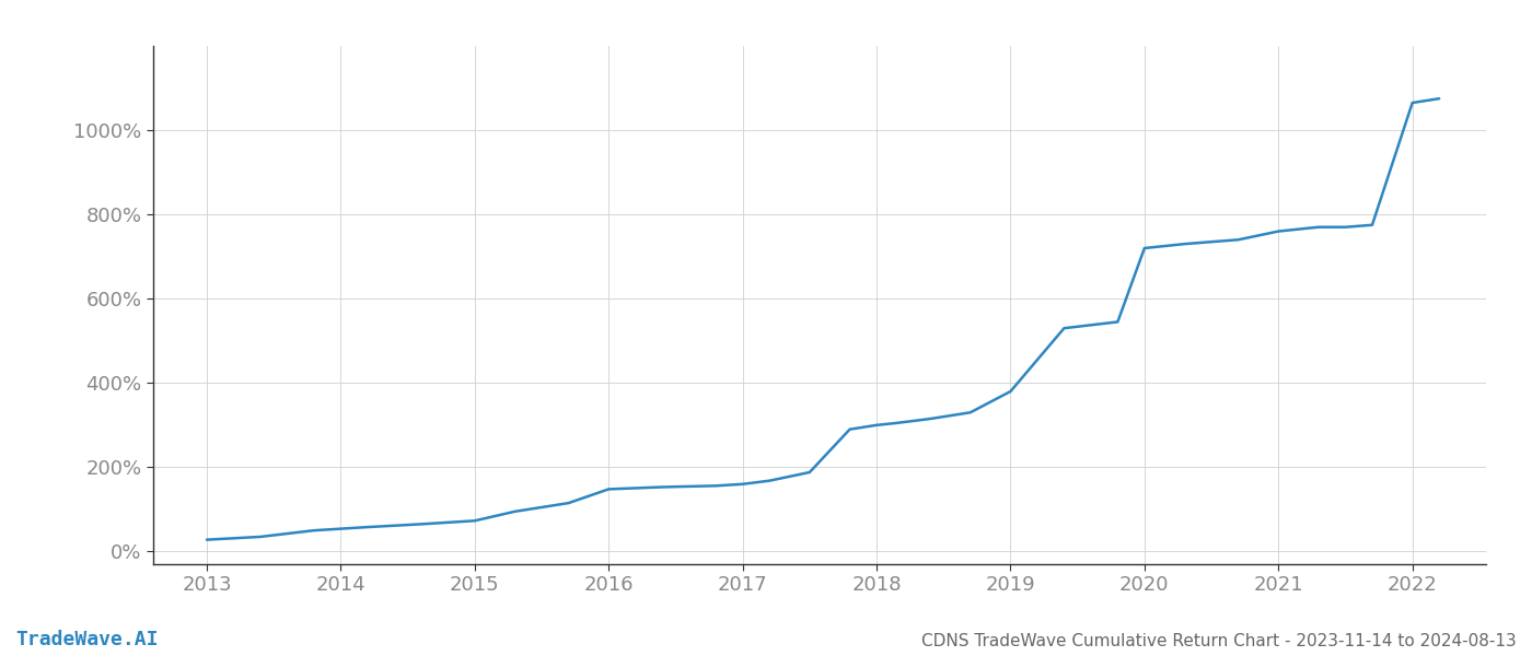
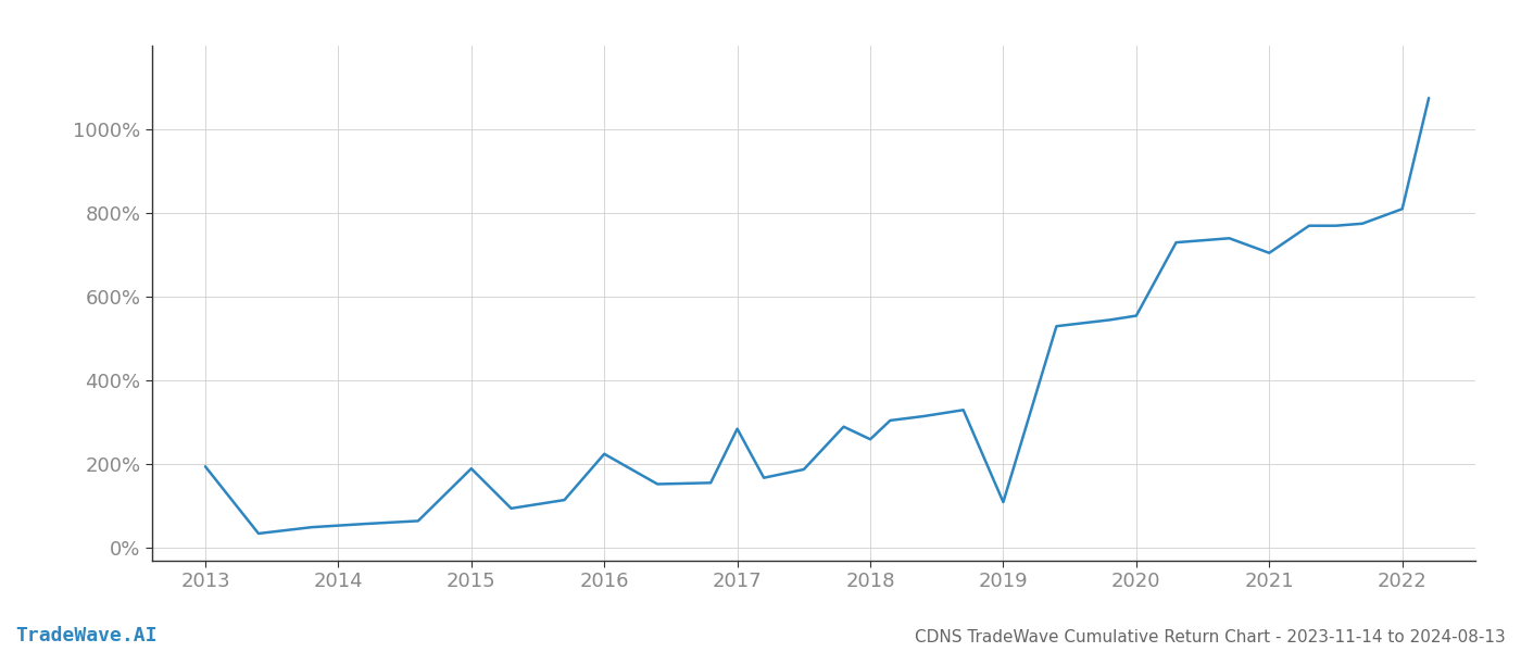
2013: 28% -> 195%
2015: 73% -> 190%
2016: 148% -> 225%
2017: 160% -> 285%
2018: 300% -> 260%
2019: 380% -> 110%
2020: 720% -> 555%
2021: 760% -> 705%
2022: 1065% -> 810%
